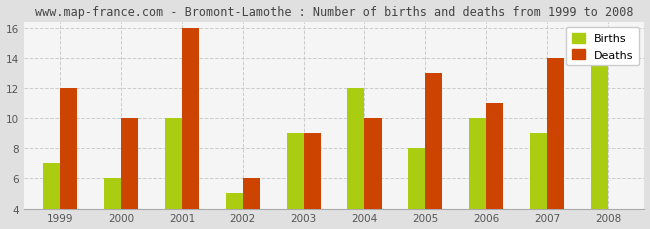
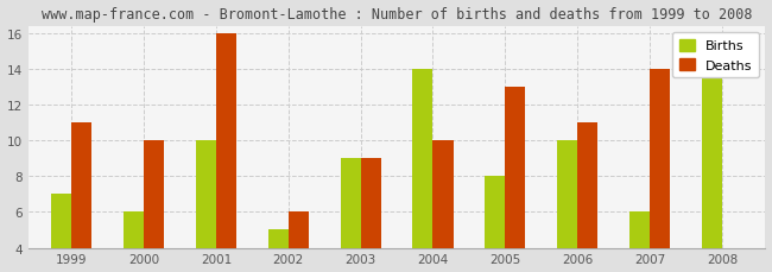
Deaths/1999: 12 -> 11
Births/2004: 12 -> 14
Births/2007: 9 -> 6
